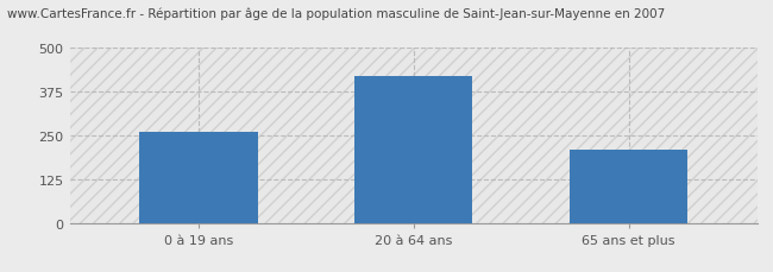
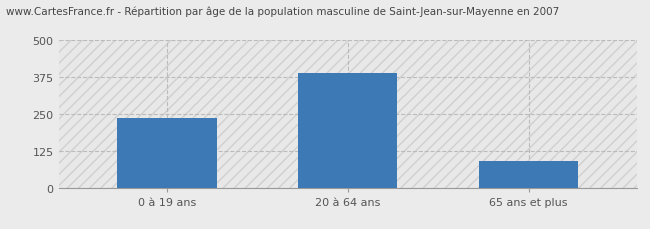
0 à 19 ans: 260 -> 235
20 à 64 ans: 420 -> 390
65 ans et plus: 210 -> 90
